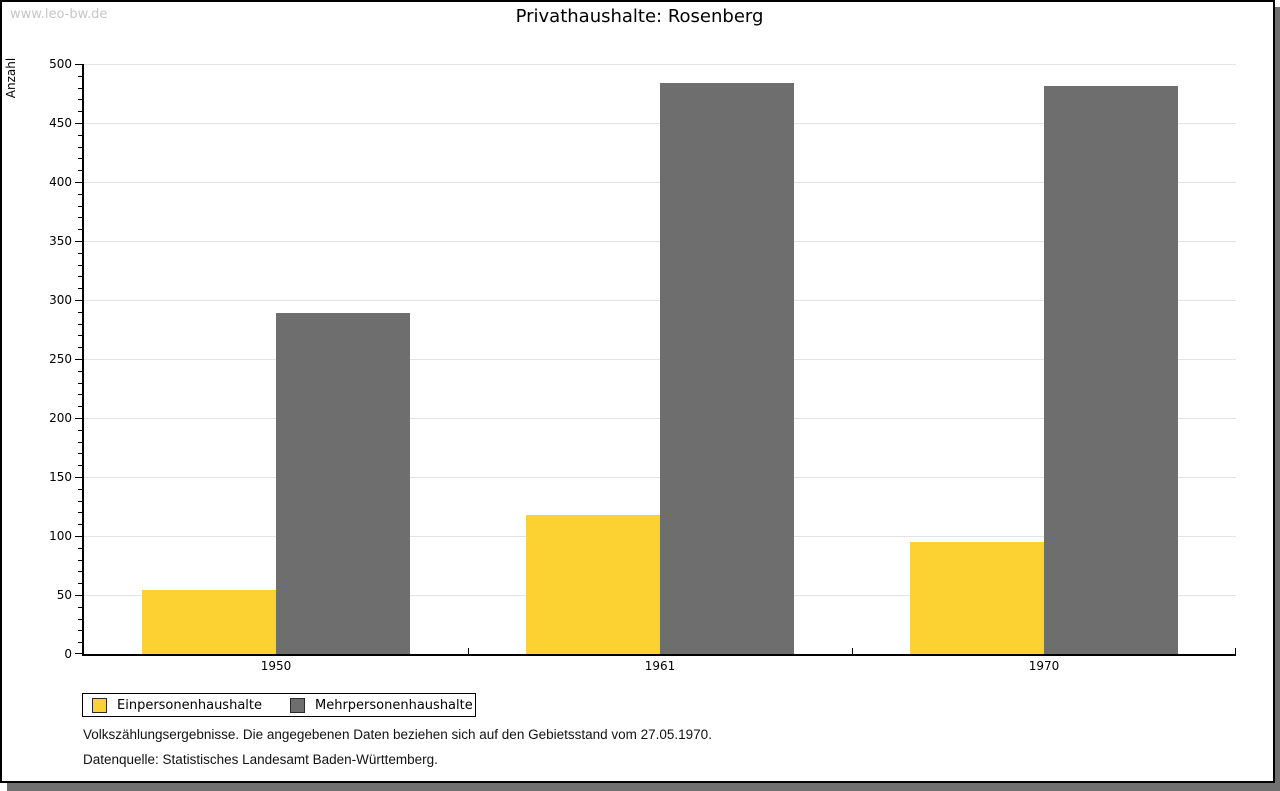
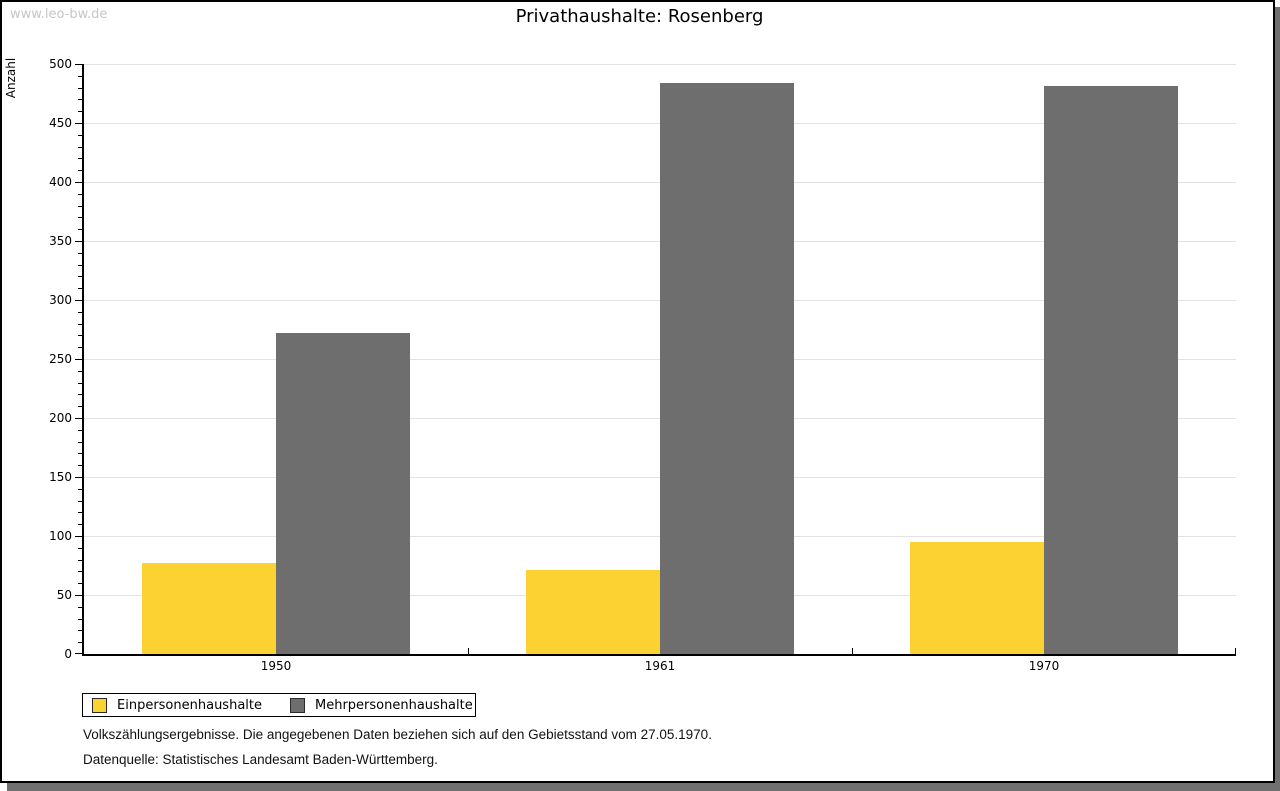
Einpersonenhaushalte/1950: 54 -> 77
Mehrpersonenhaushalte/1950: 289 -> 272
Einpersonenhaushalte/1961: 118 -> 71
